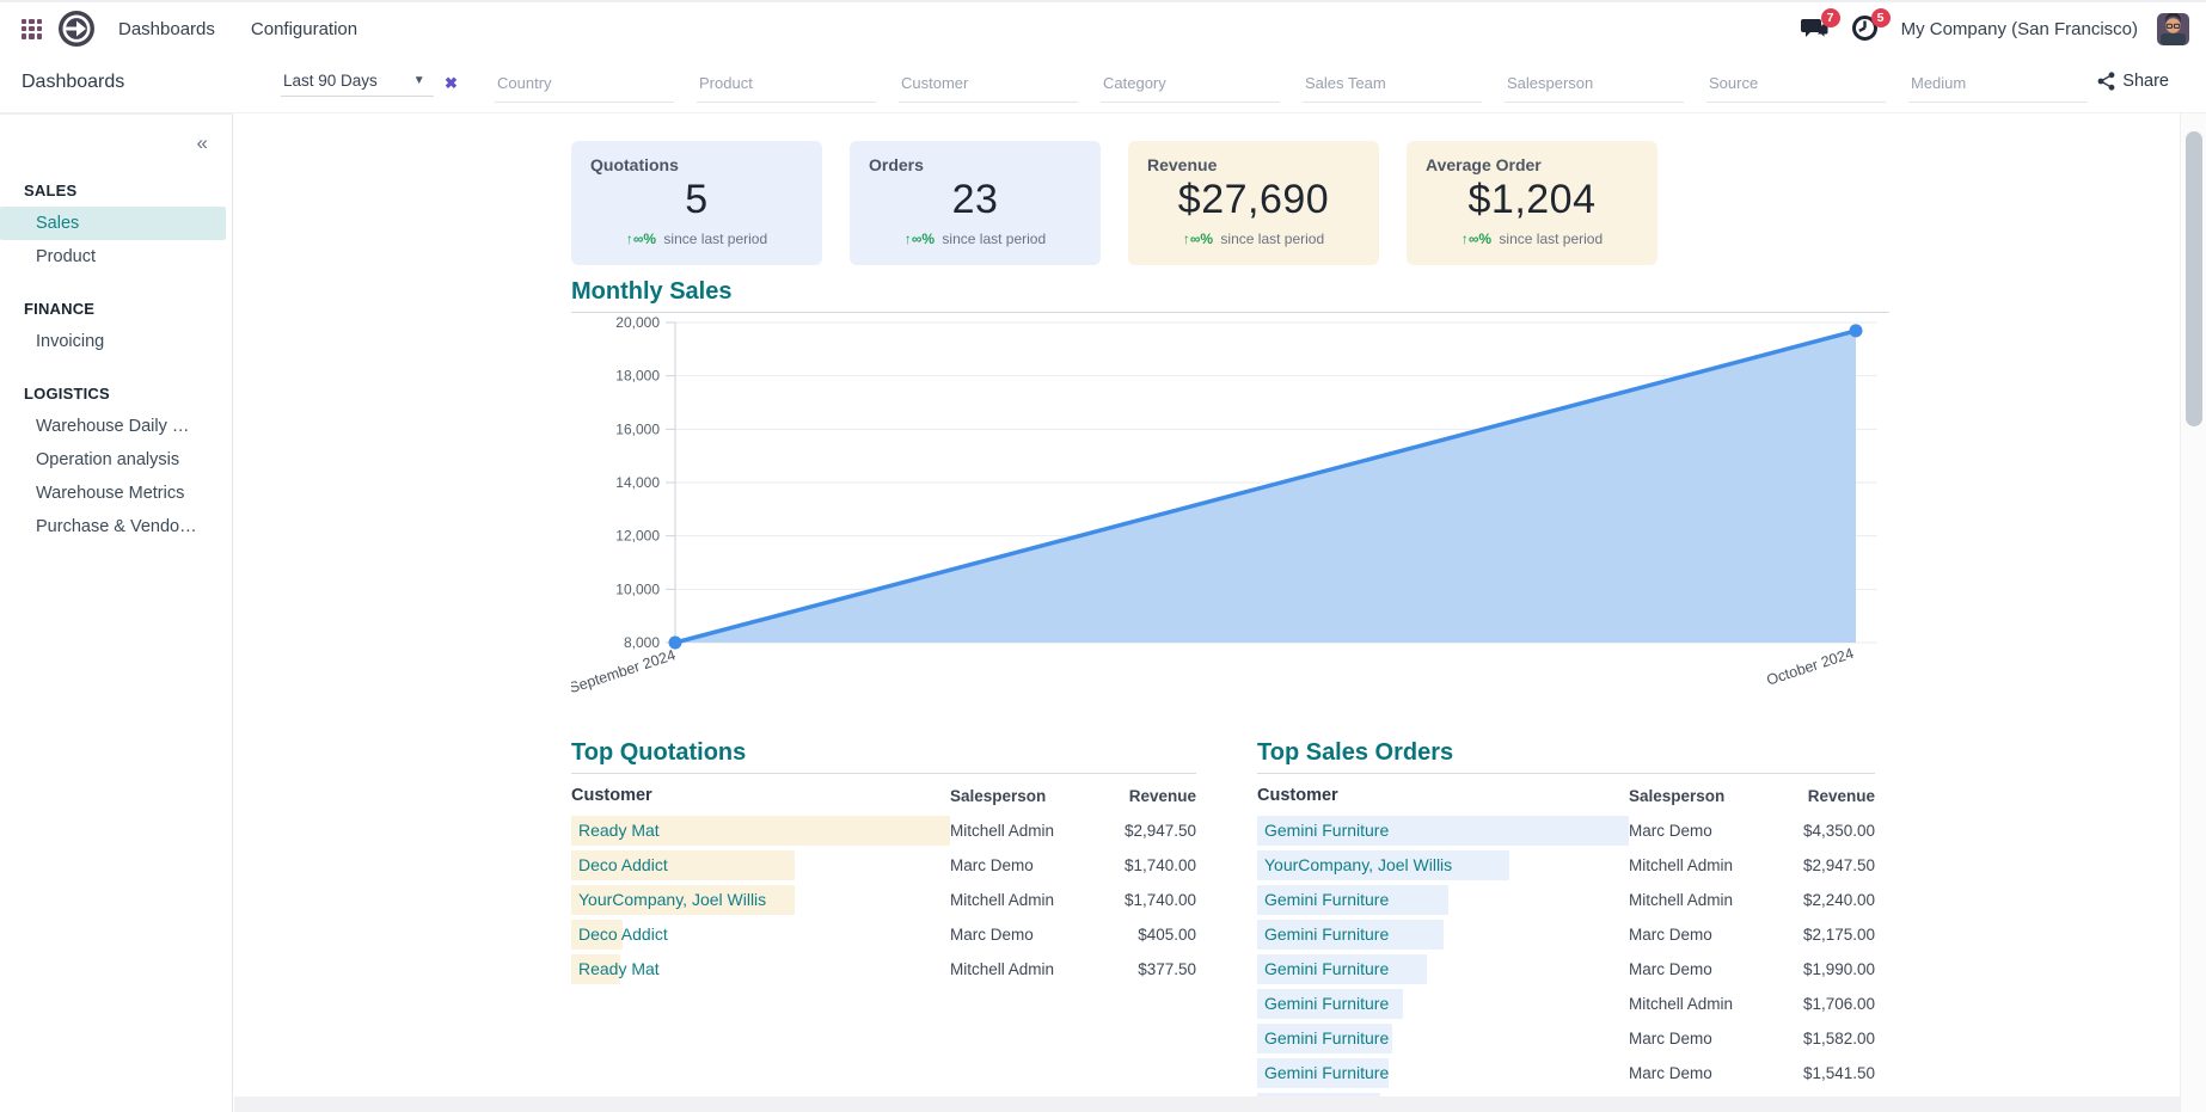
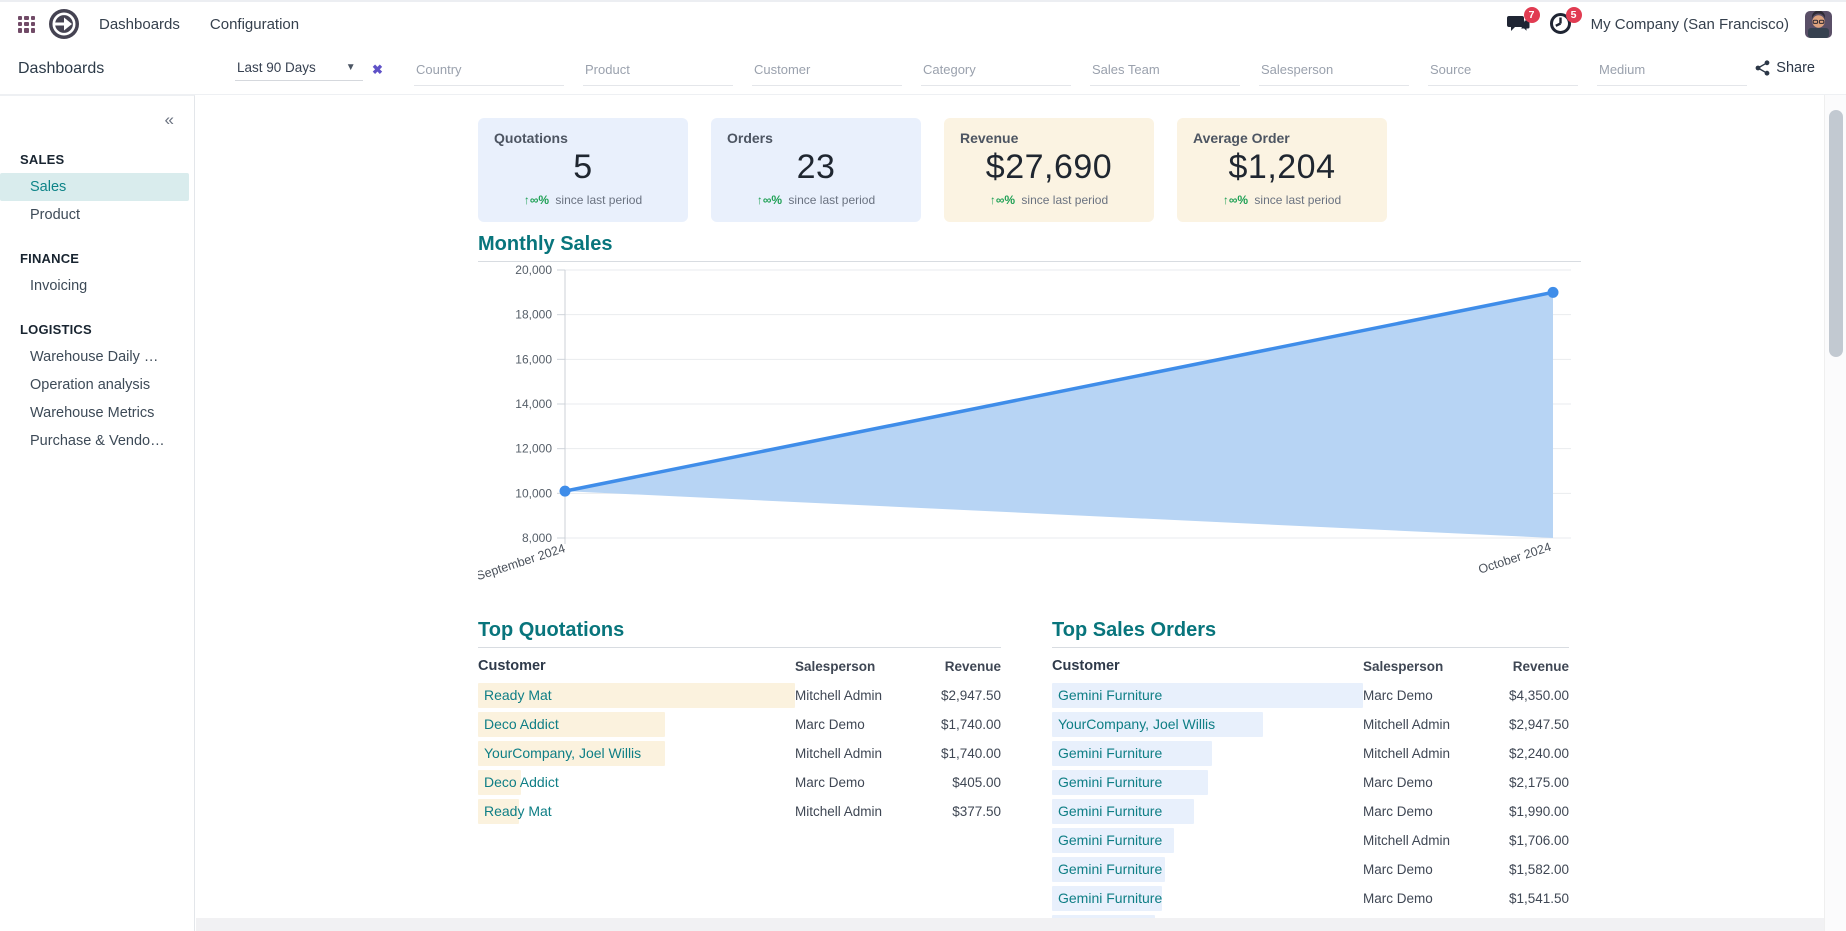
September 2024: 8000 -> 10100
October 2024: 19700 -> 19000
